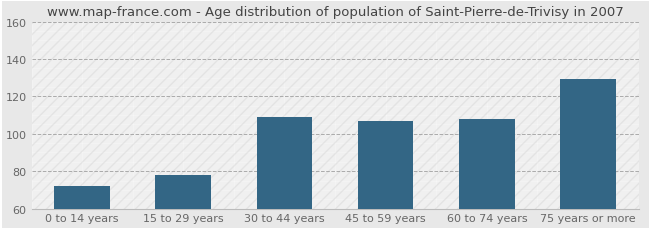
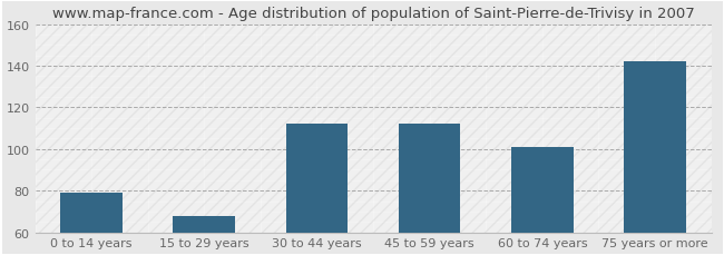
0 to 14 years: 72 -> 79
15 to 29 years: 78 -> 68
30 to 44 years: 109 -> 112
45 to 59 years: 107 -> 112
60 to 74 years: 108 -> 101
75 years or more: 129 -> 142
